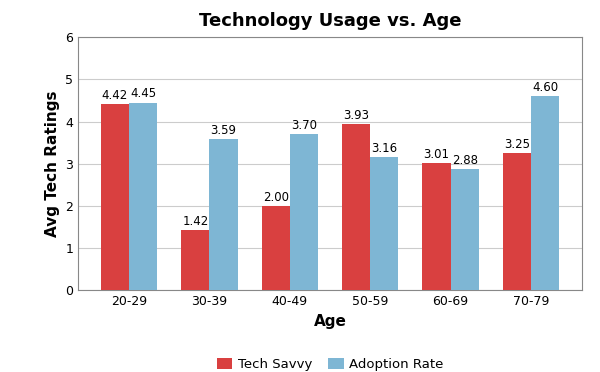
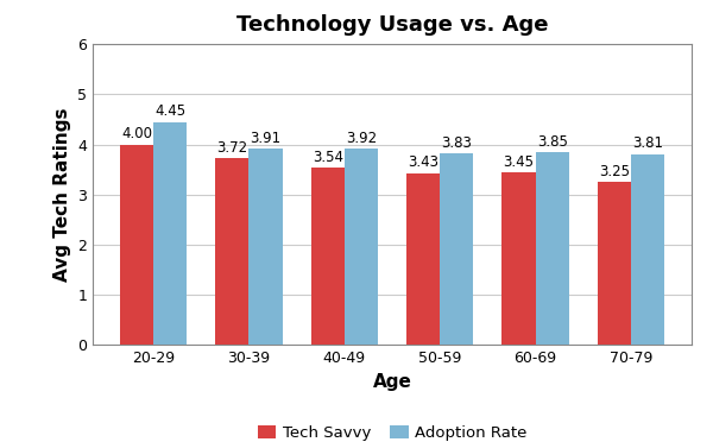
Tech Savvy/20-29: 4.42 -> 4.00
Tech Savvy/30-39: 1.42 -> 3.72
Adoption Rate/30-39: 3.59 -> 3.91
Tech Savvy/40-49: 2.00 -> 3.54
Adoption Rate/40-49: 3.70 -> 3.92
Tech Savvy/50-59: 3.93 -> 3.43
Adoption Rate/50-59: 3.16 -> 3.83
Tech Savvy/60-69: 3.01 -> 3.45
Adoption Rate/60-69: 2.88 -> 3.85
Adoption Rate/70-79: 4.60 -> 3.81
